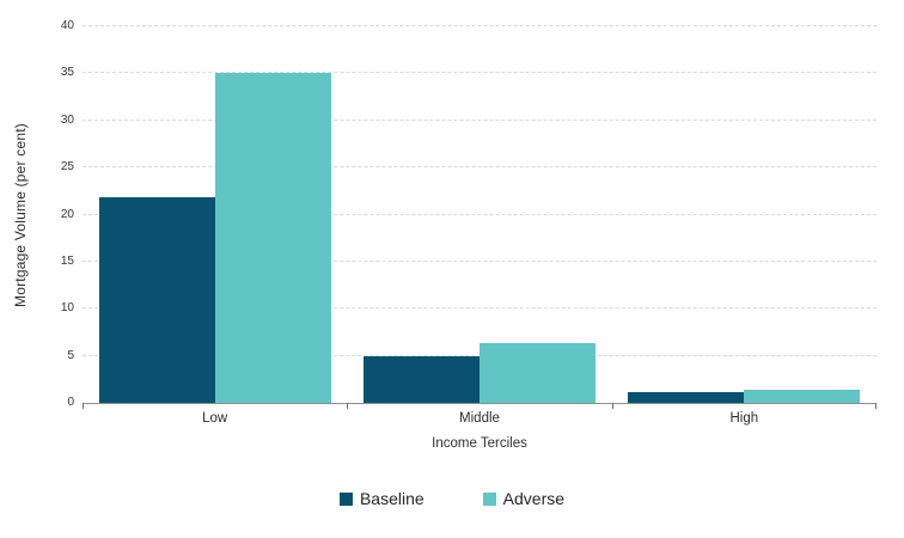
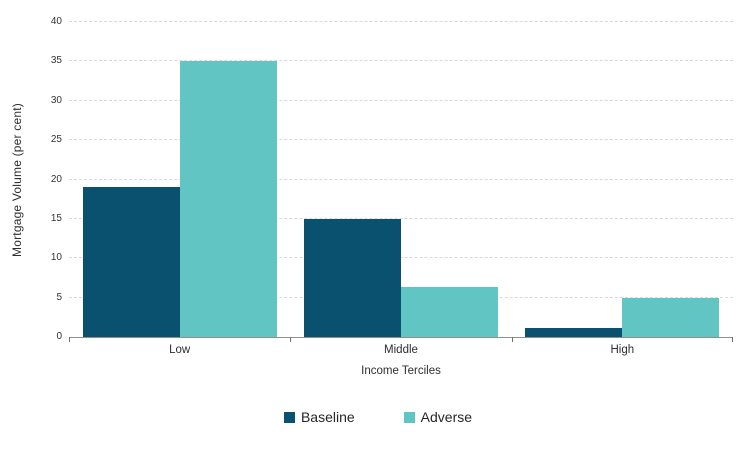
Baseline/Low: 22 -> 19
Baseline/Middle: 5 -> 15
Adverse/High: 1 -> 5
